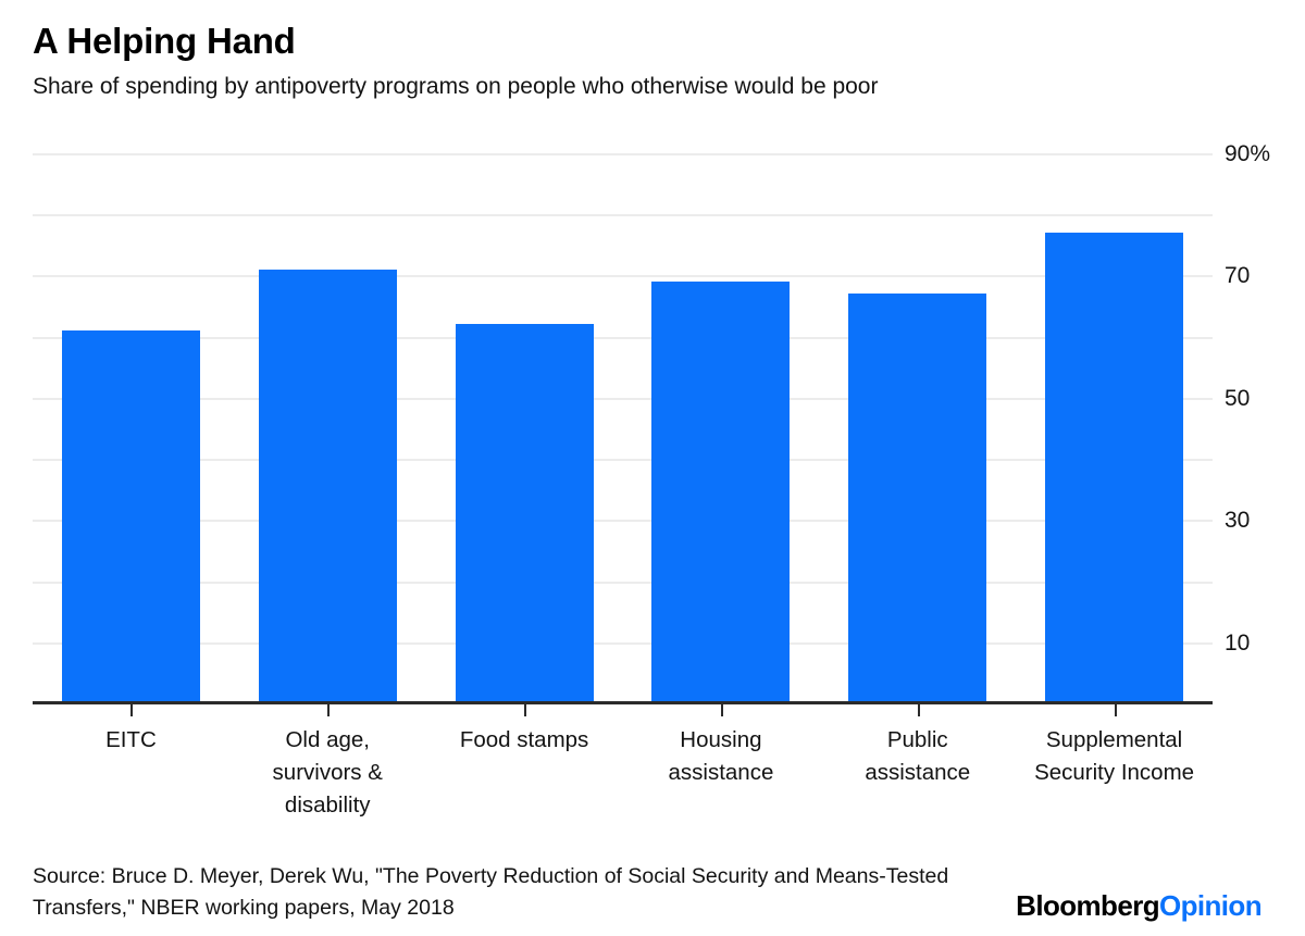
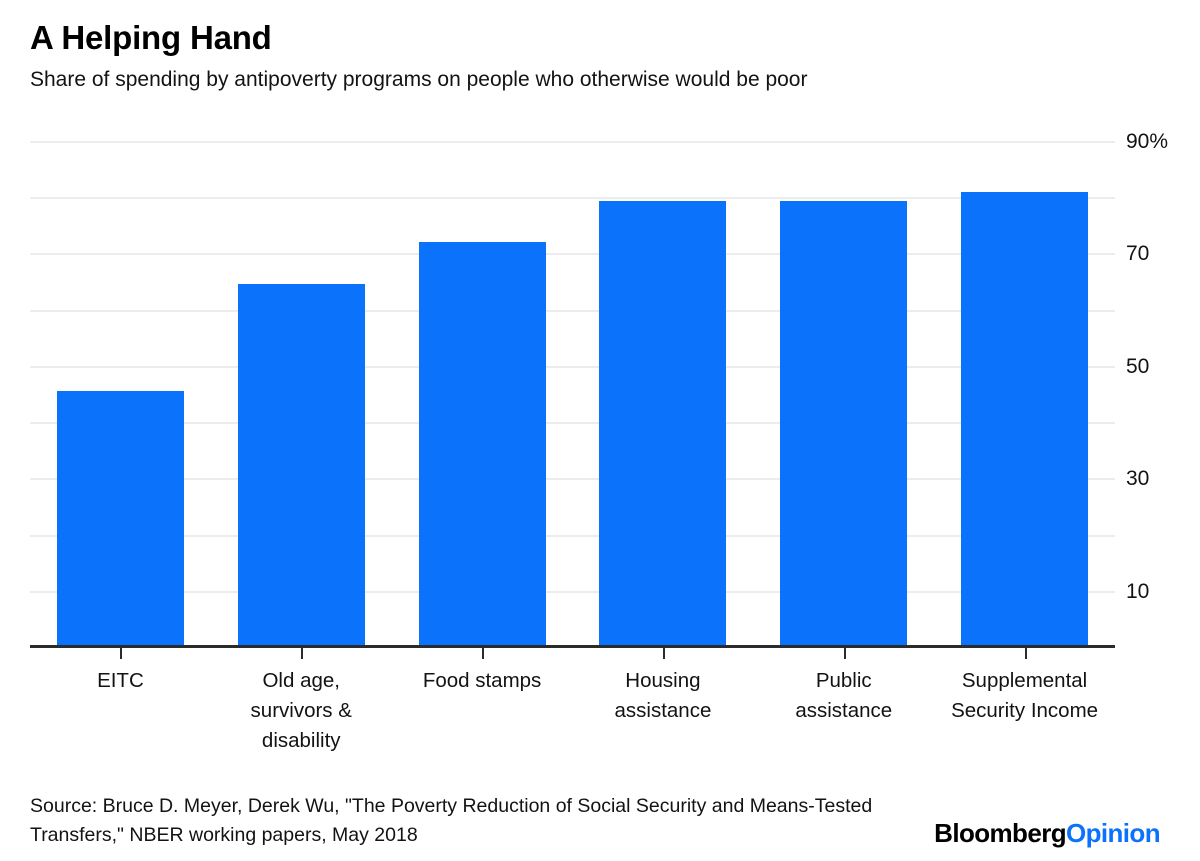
EITC: 61% -> 46%
Old age, survivors & disability: 71% -> 64%
Food stamps: 62% -> 72%
Housing assistance: 69% -> 79%
Public assistance: 67% -> 79%
Supplemental Security Income: 77% -> 81%
